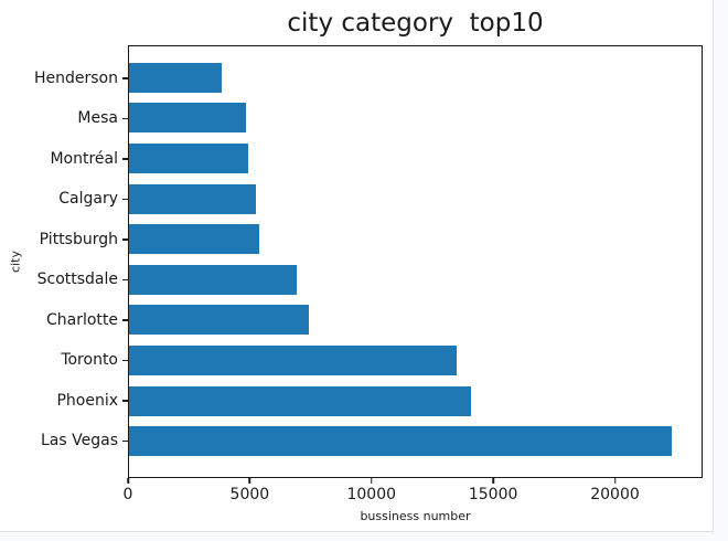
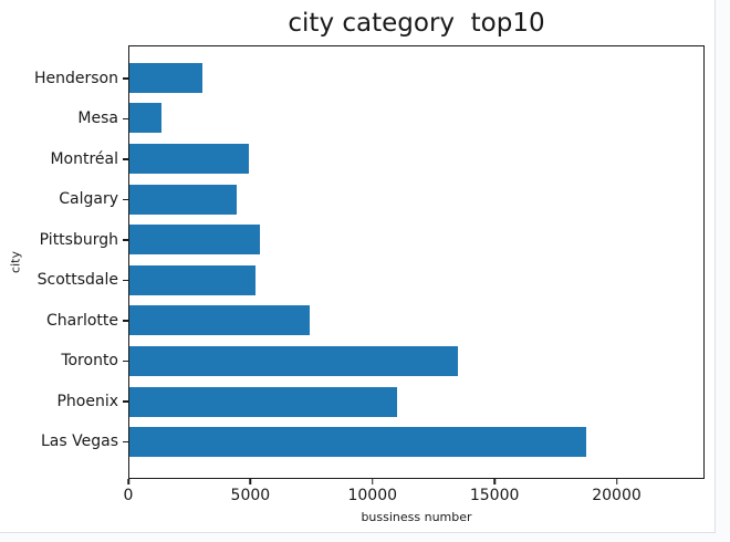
Henderson: 3800 -> 3000
Mesa: 4800 -> 1300
Calgary: 5200 -> 4400
Scottsdale: 6900 -> 5200
Phoenix: 14100 -> 11000
Las Vegas: 22400 -> 18800
